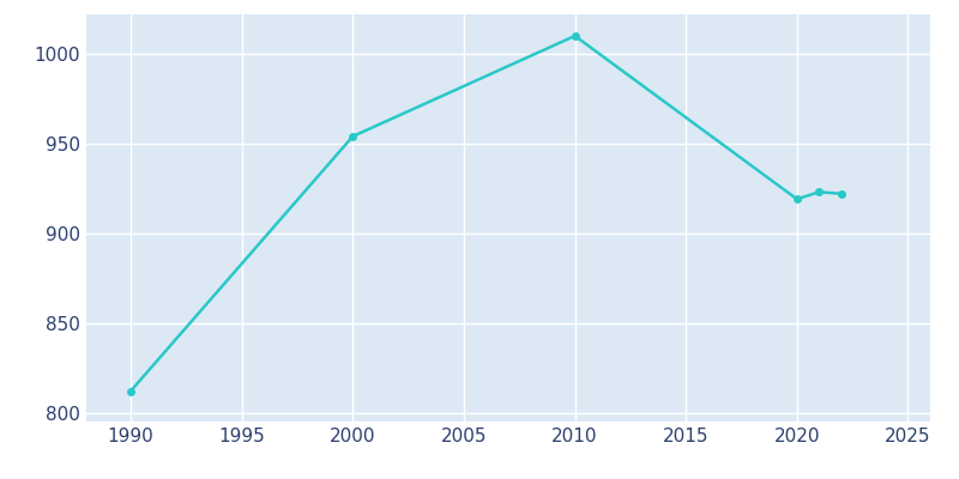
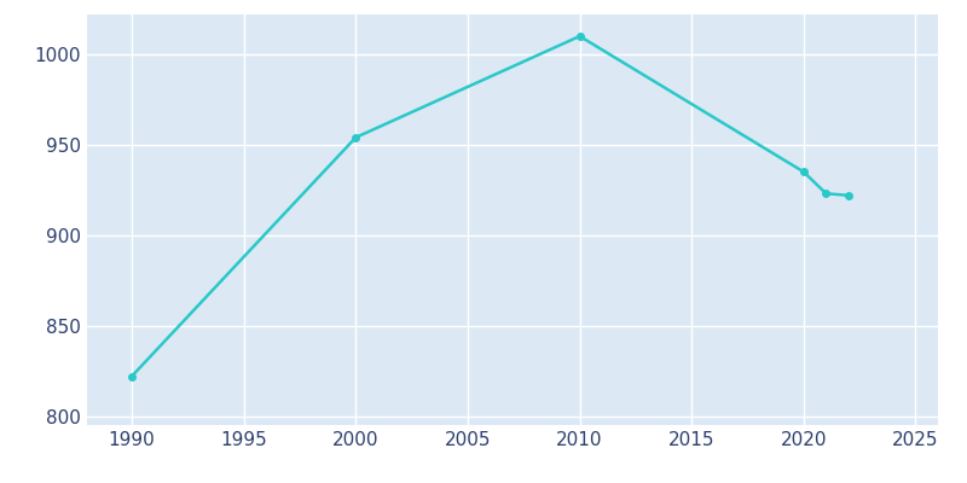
1990: 812 -> 822
2020: 919 -> 935
